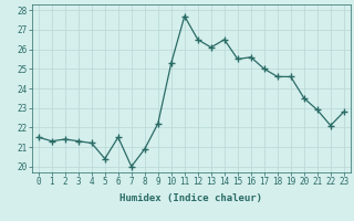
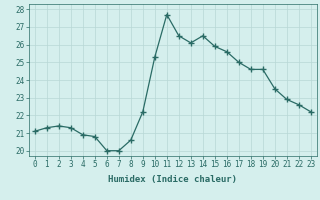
0: 21.5 -> 21.1
4: 21.2 -> 20.9
5: 20.4 -> 20.8
6: 21.5 -> 20.0
8: 20.9 -> 20.6
15: 25.5 -> 25.9
22: 22.1 -> 22.6
23: 22.8 -> 22.2
